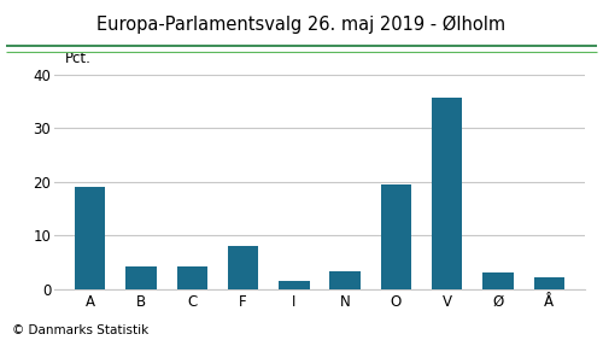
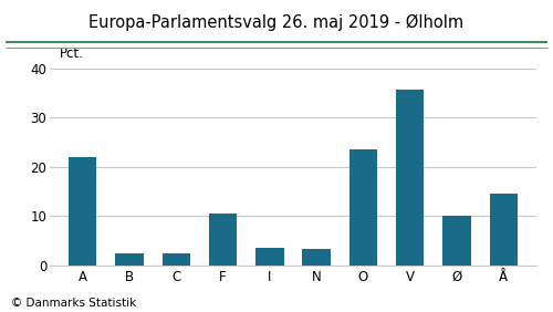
A: 19.0 -> 22.0
B: 4.2 -> 2.5
C: 4.2 -> 2.5
F: 8.1 -> 10.5
I: 1.5 -> 3.5
O: 19.5 -> 23.5
Ø: 3.0 -> 10.0
Å: 2.2 -> 14.5
